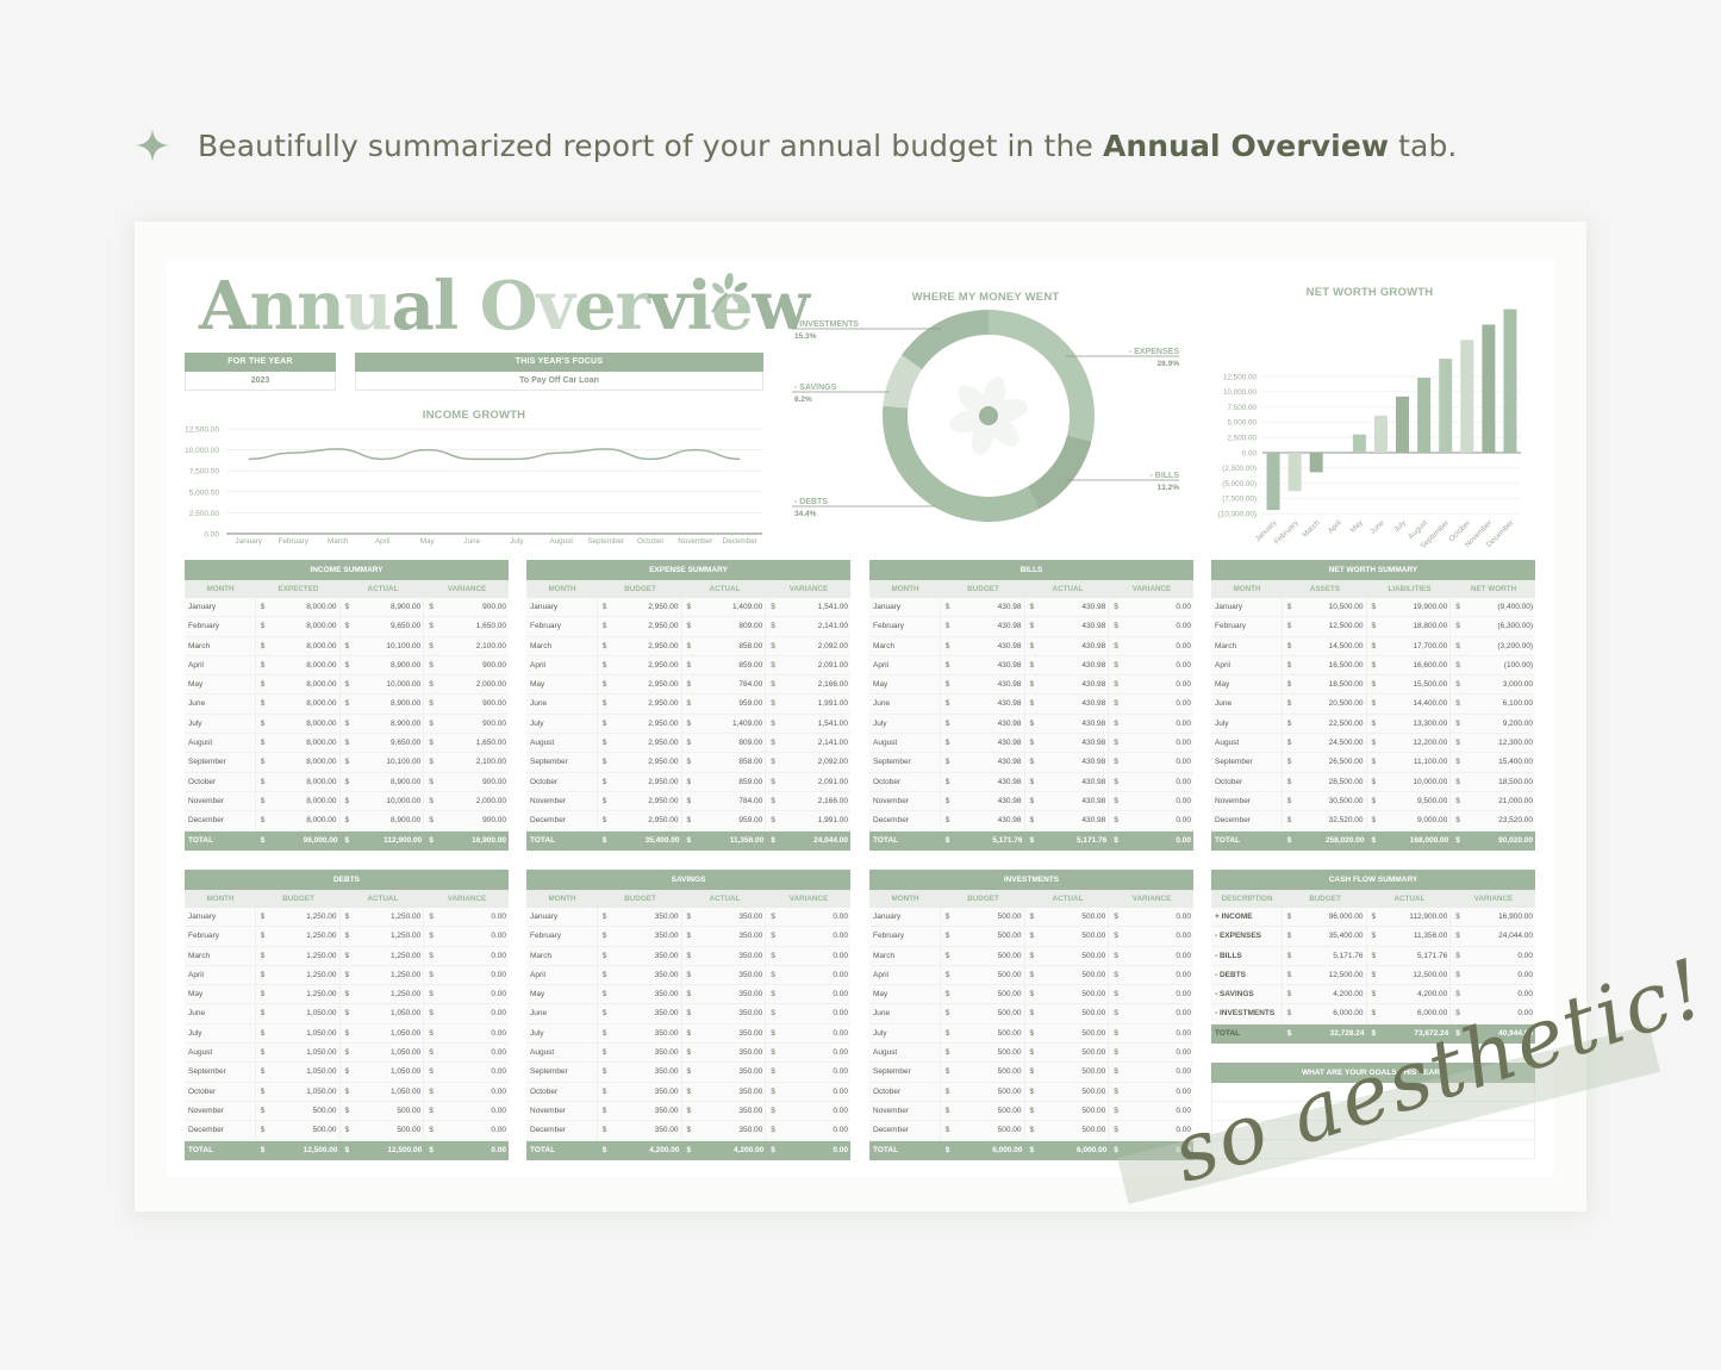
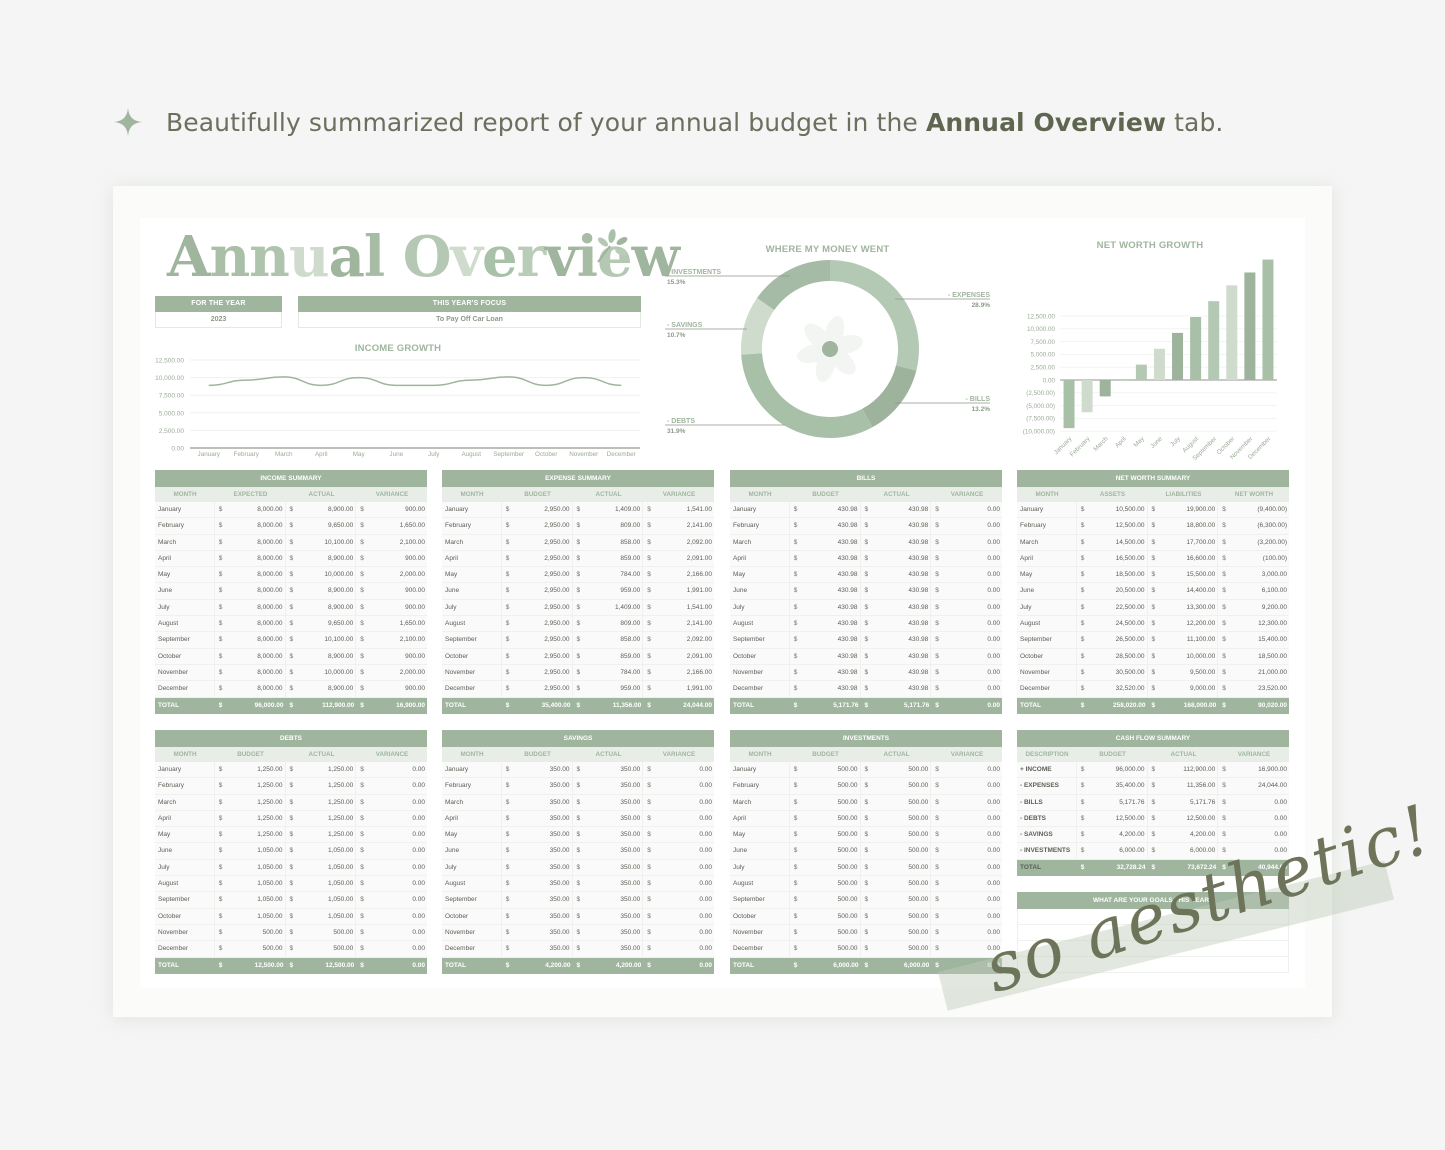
WHERE MY MONEY WENT/DEBTS: 34.4% -> 31.9%
WHERE MY MONEY WENT/SAVINGS: 8.2% -> 10.7%
